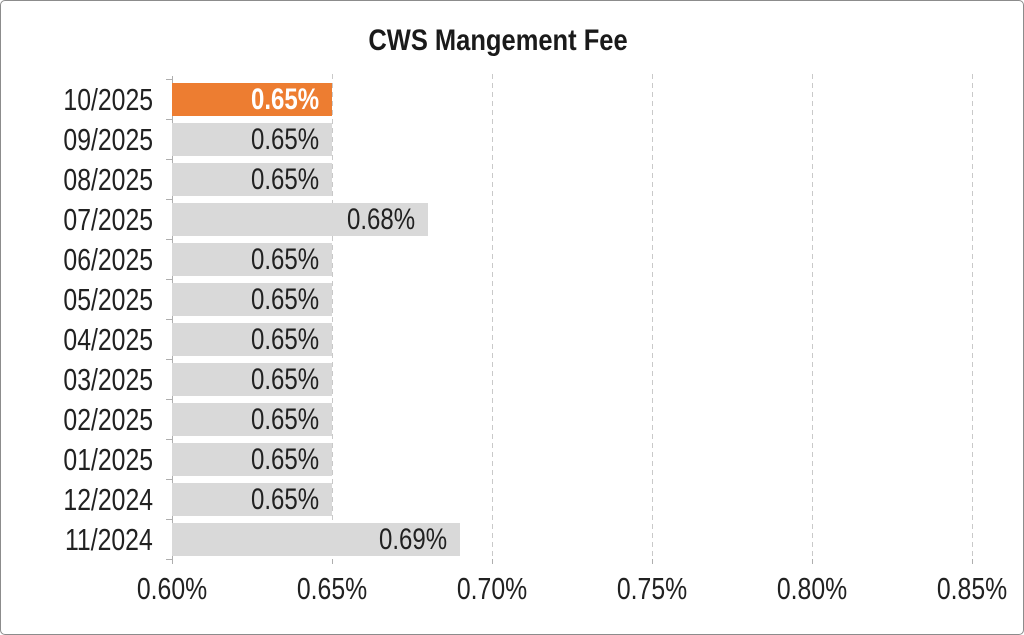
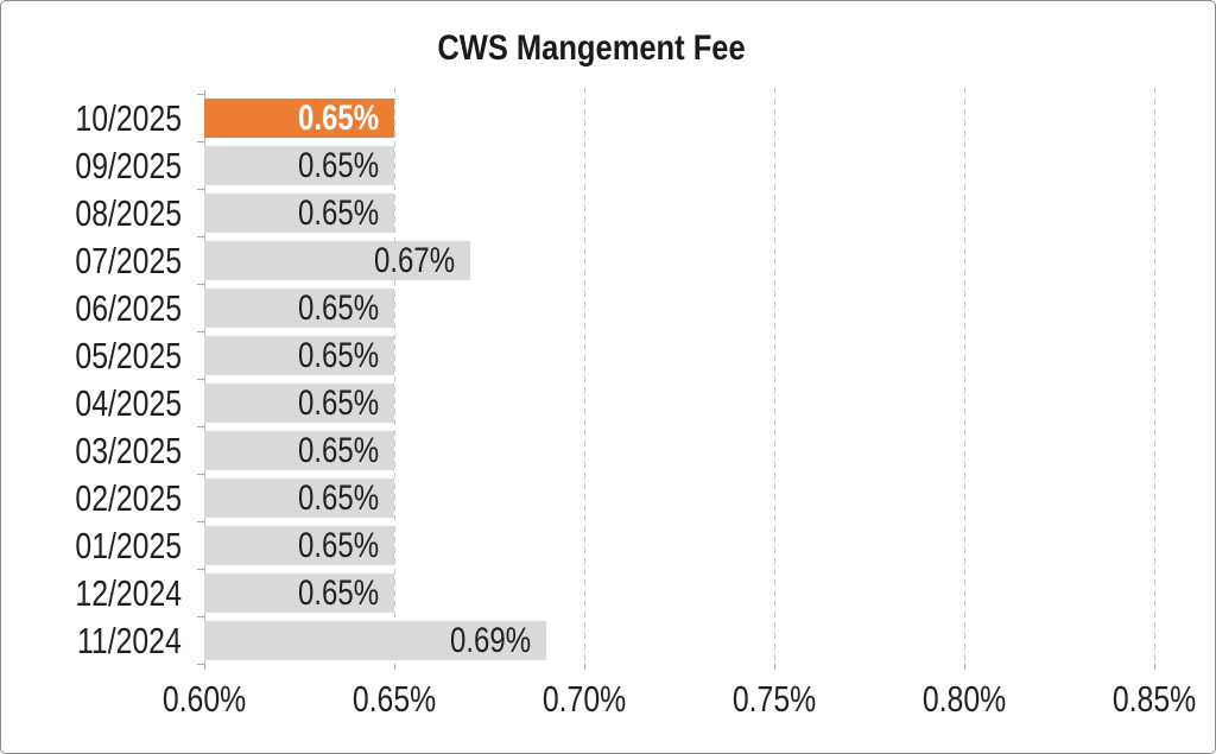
07/2025: 0.68% -> 0.67%
